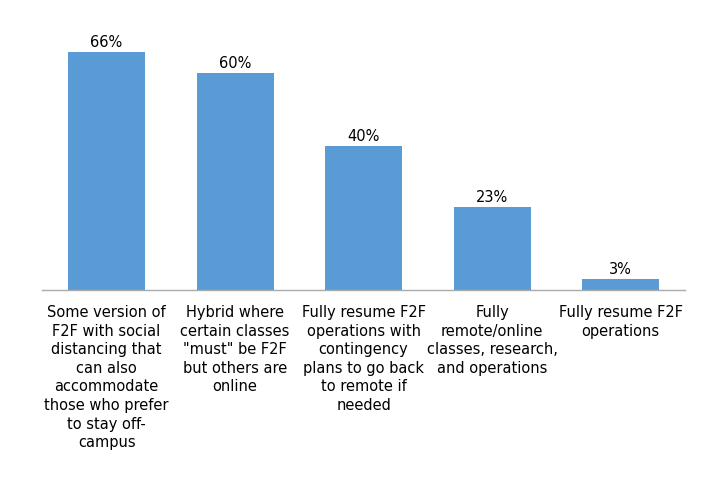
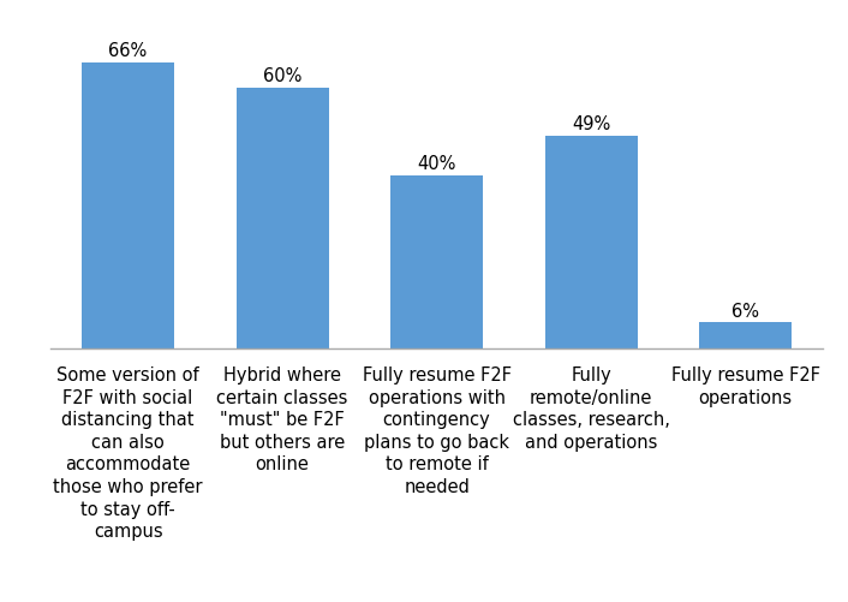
Fully remote/online classes, research, and operations: 23% -> 49%
Fully resume F2F operations: 3% -> 6%
